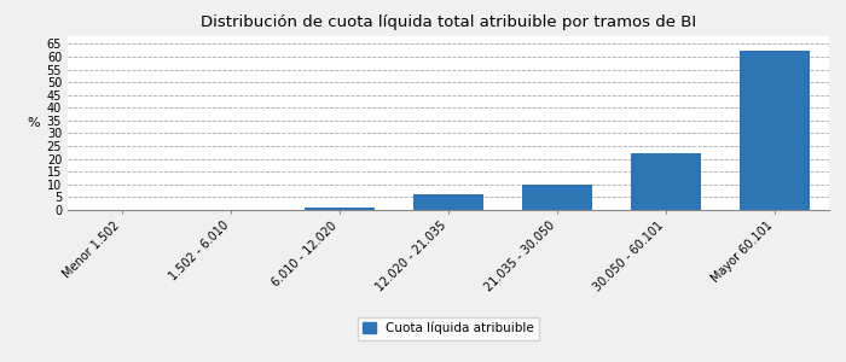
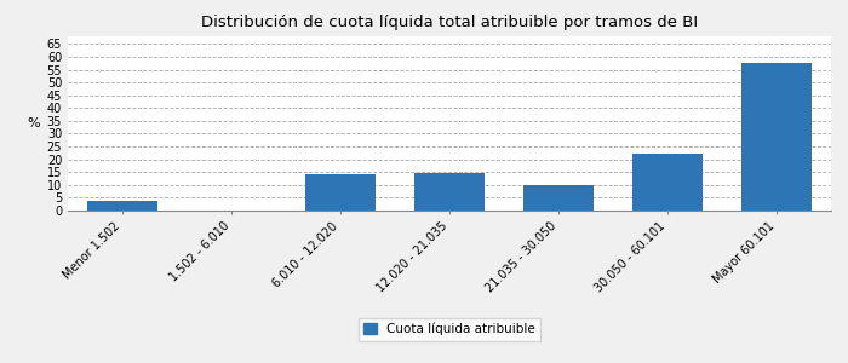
Menor 1.502: 0.1 -> 4.0
6.010 - 12.020: 1.0 -> 14.0
12.020 - 21.035: 6.2 -> 14.5
Mayor 60.101: 62.3 -> 57.5
